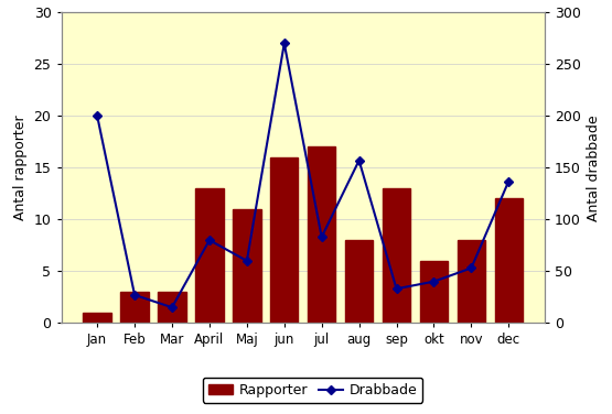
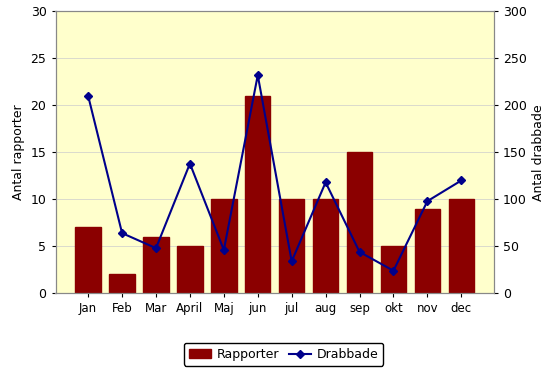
Rapporter/Jan: 1 -> 7
Drabbade/Jan: 200 -> 210
Rapporter/Feb: 3 -> 2
Drabbade/Feb: 27 -> 64
Rapporter/Mar: 3 -> 6
Drabbade/Mar: 15 -> 48
Rapporter/April: 13 -> 5
Drabbade/April: 80 -> 138
Rapporter/Maj: 11 -> 10
Drabbade/Maj: 60 -> 46
Rapporter/jun: 16 -> 21
Drabbade/jun: 270 -> 232
Rapporter/jul: 17 -> 10
Drabbade/jul: 83 -> 34
Rapporter/aug: 8 -> 10
Drabbade/aug: 157 -> 118
Rapporter/sep: 13 -> 15
Drabbade/sep: 33 -> 44
Rapporter/okt: 6 -> 5
Drabbade/okt: 40 -> 24
Rapporter/nov: 8 -> 9
Drabbade/nov: 53 -> 98
Rapporter/dec: 12 -> 10
Drabbade/dec: 137 -> 120
